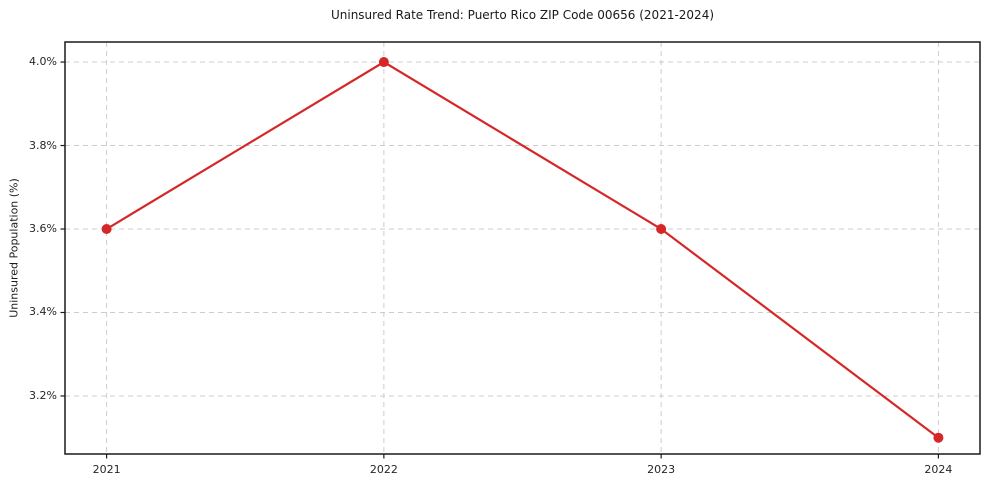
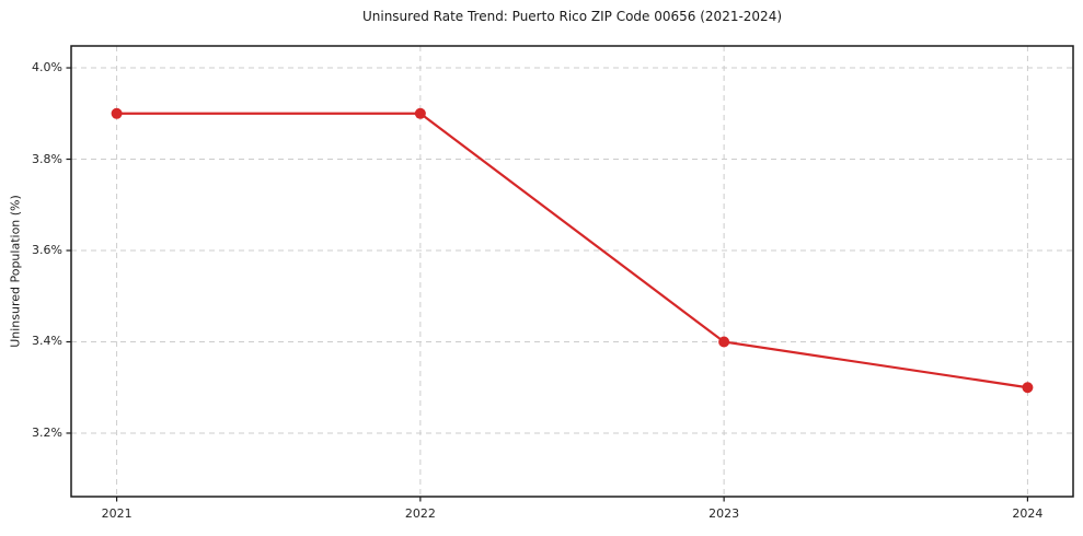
2021: 3.6% -> 3.9%
2022: 4.0% -> 3.9%
2023: 3.6% -> 3.4%
2024: 3.1% -> 3.3%
